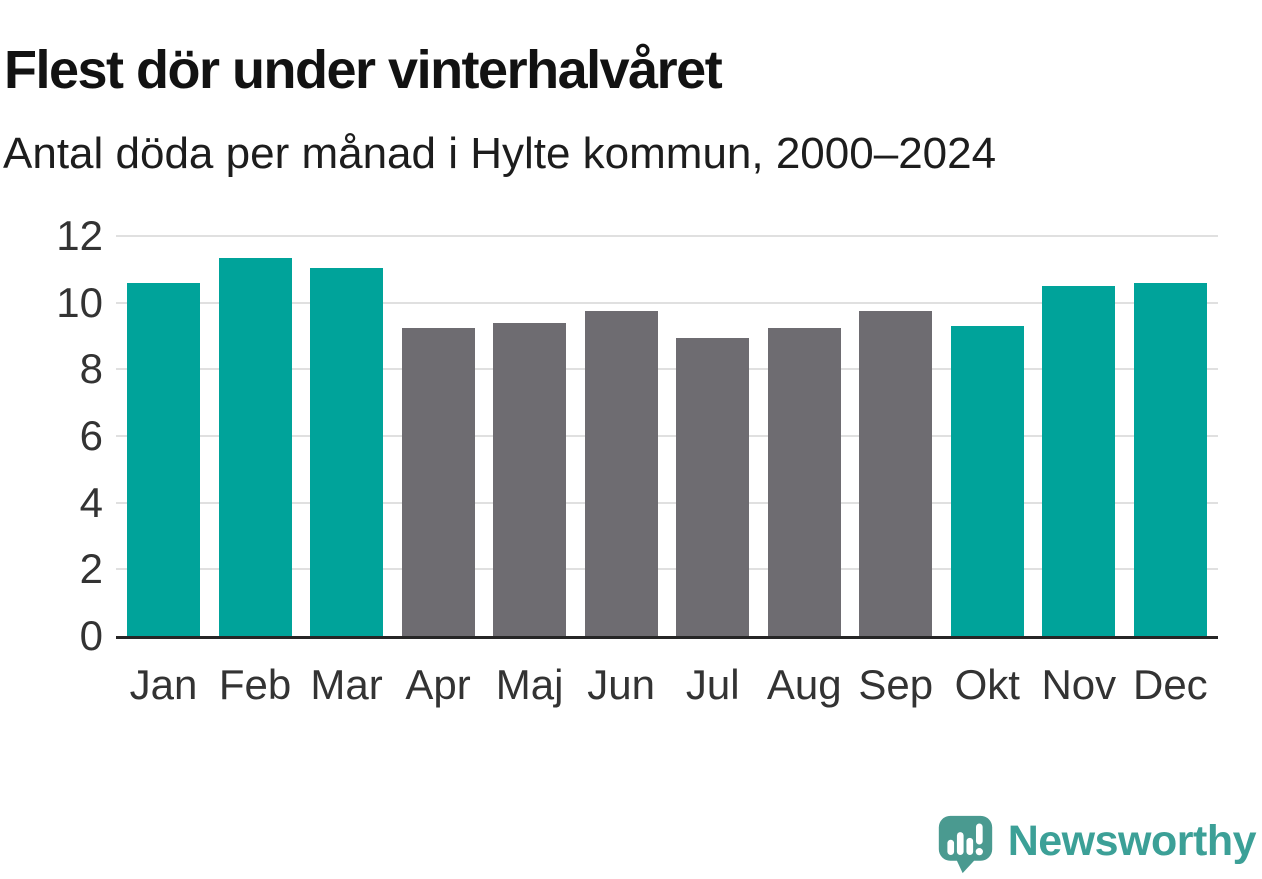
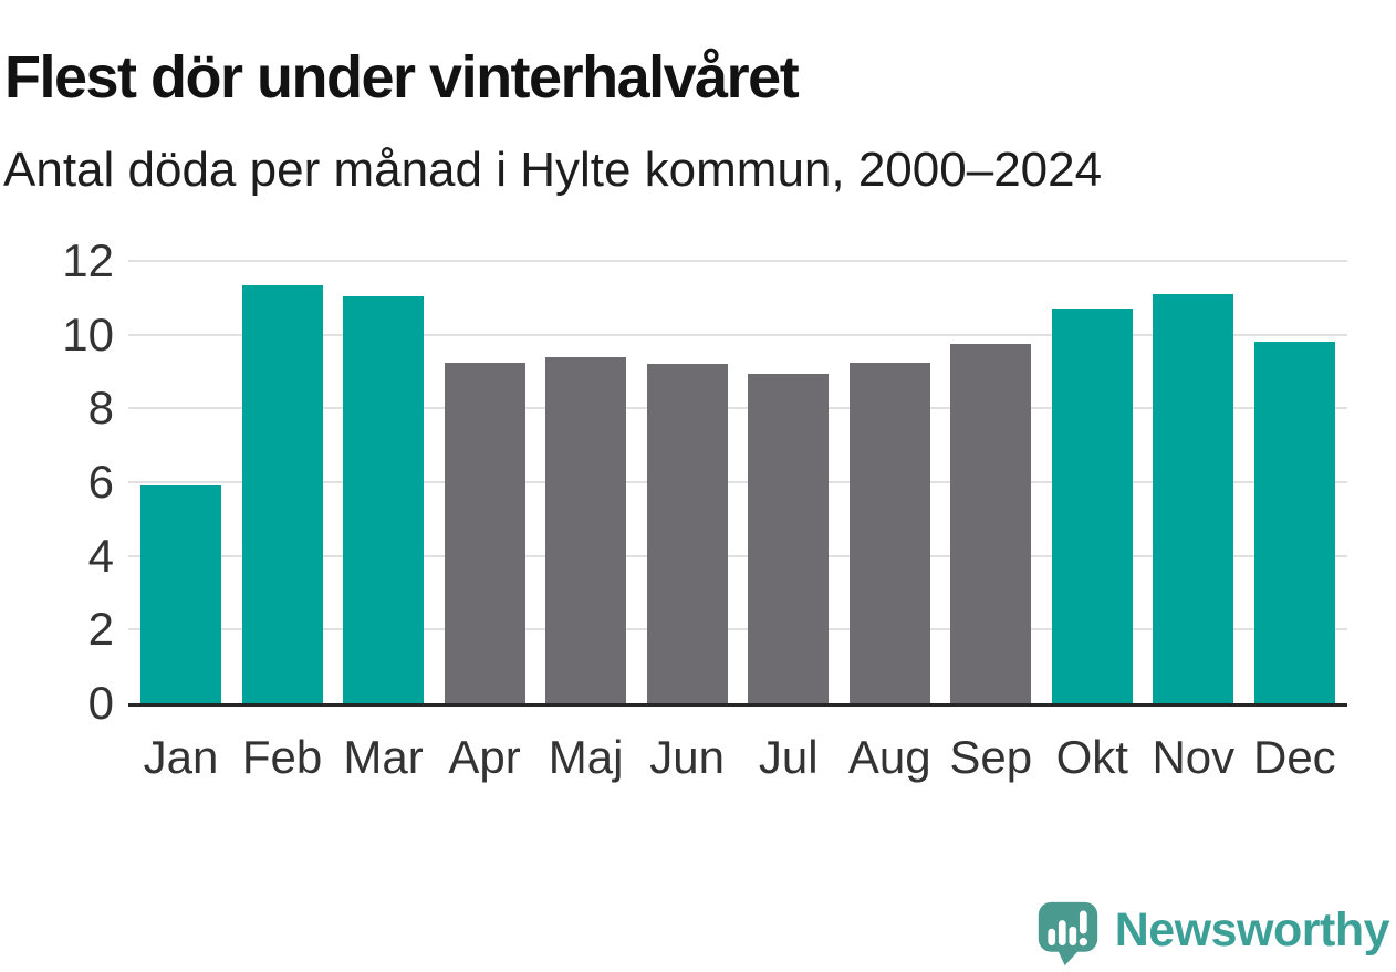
Jan: 10.6 -> 5.9
Jun: 9.8 -> 9.2
Okt: 9.3 -> 10.7
Nov: 10.5 -> 11.1
Dec: 10.6 -> 9.8
